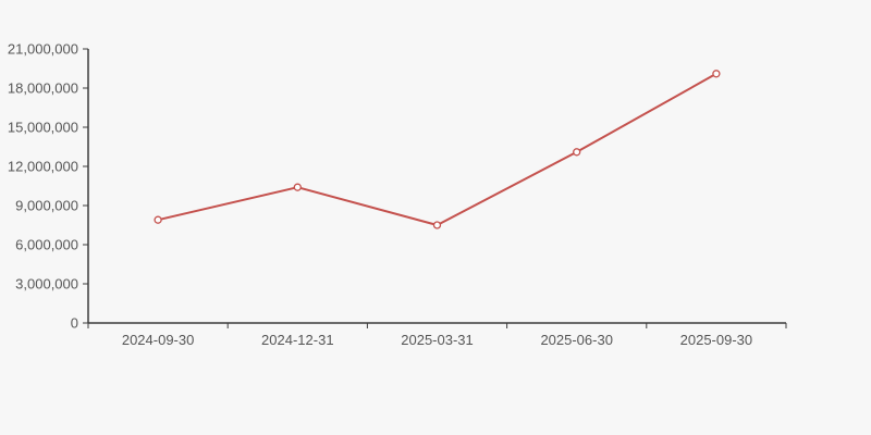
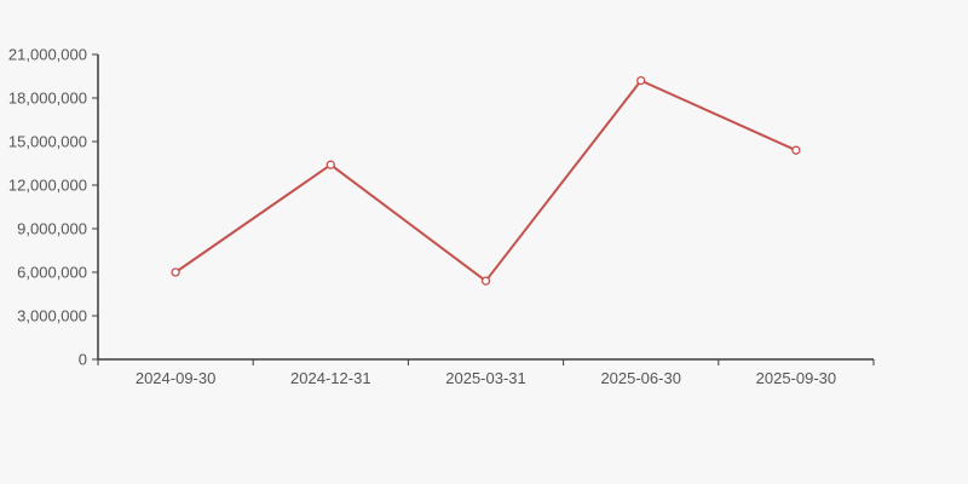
2024-09-30: 7900000 -> 6000000
2024-12-31: 10400000 -> 13400000
2025-03-31: 7500000 -> 5400000
2025-06-30: 13100000 -> 19200000
2025-09-30: 19100000 -> 14400000
